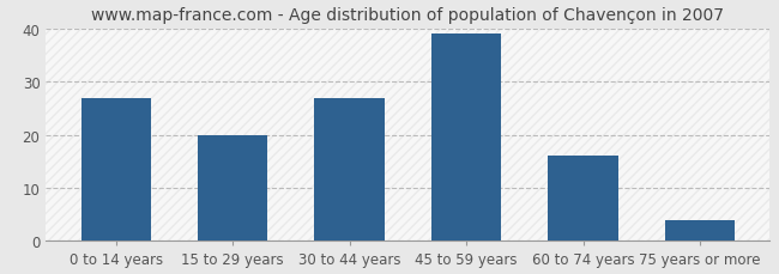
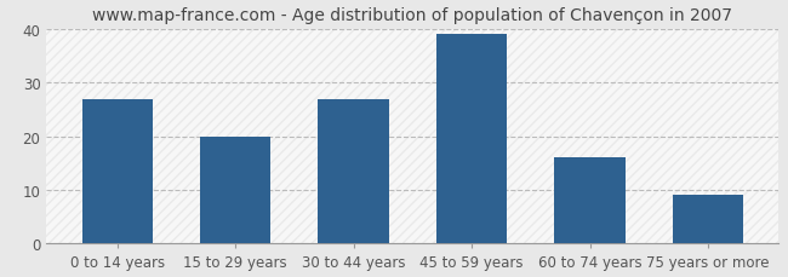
75 years or more: 4 -> 9
